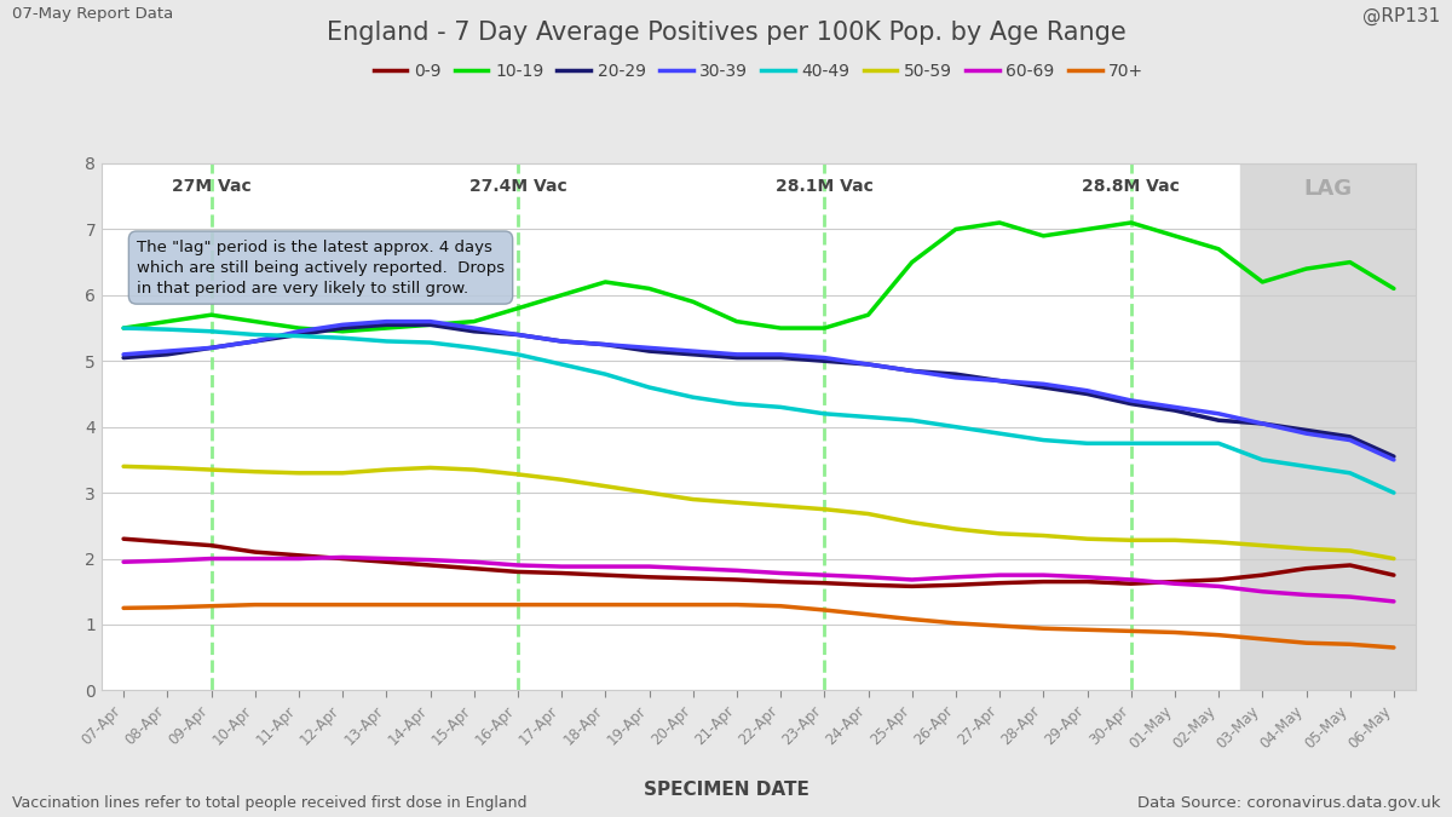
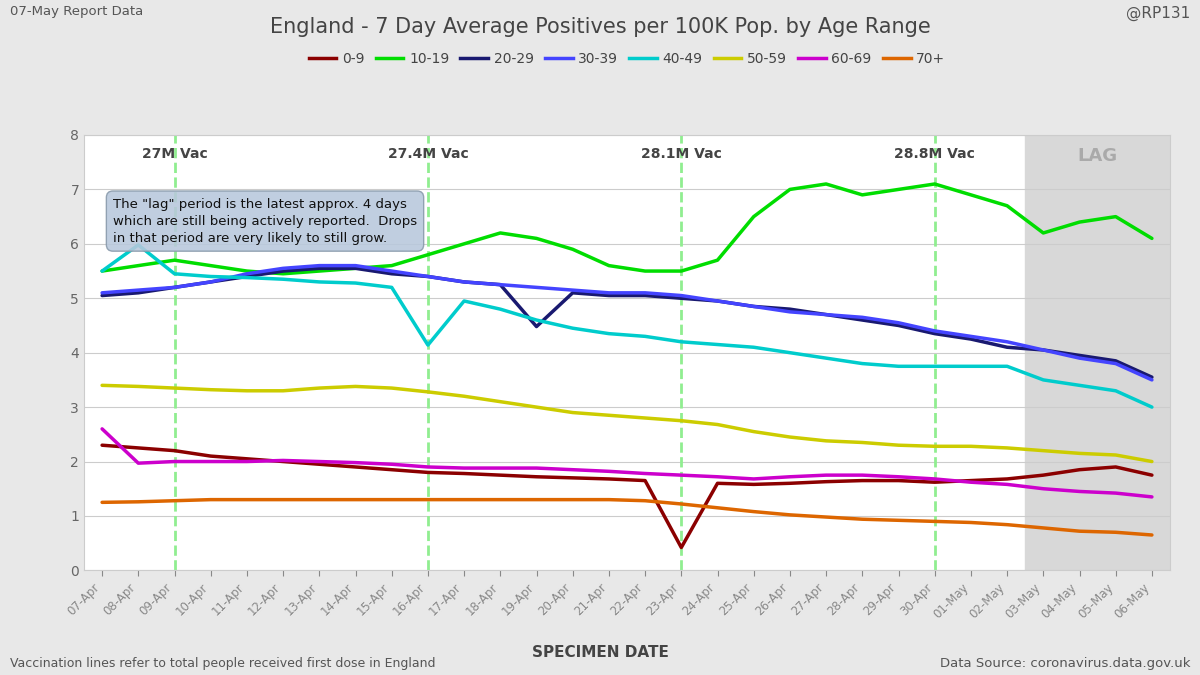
60-69/07-Apr: 1.95 -> 2.60
40-49/08-Apr: 5.48 -> 5.98
40-49/16-Apr: 5.10 -> 4.14
20-29/19-Apr: 5.15 -> 4.48
0-9/23-Apr: 1.63 -> 0.42
